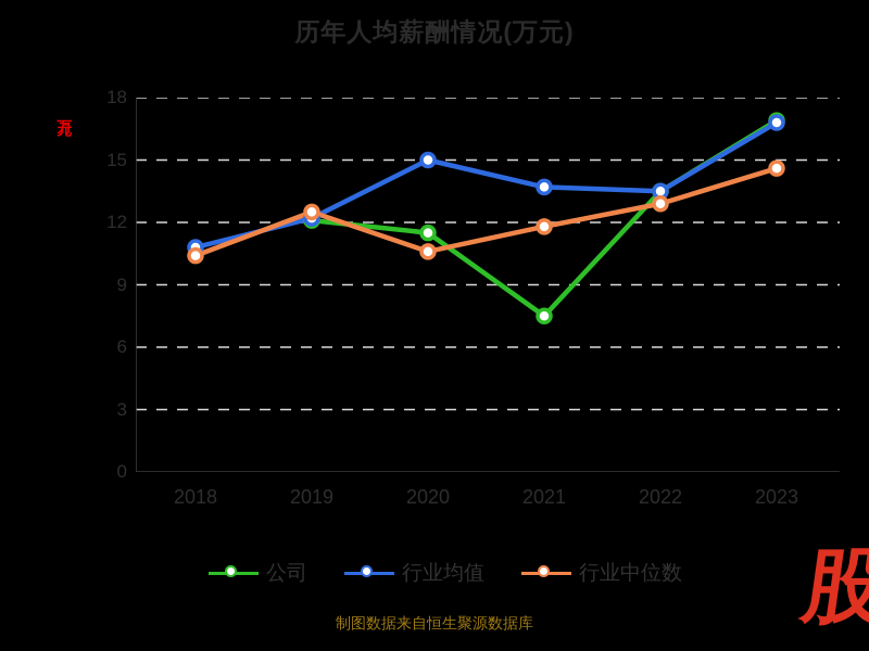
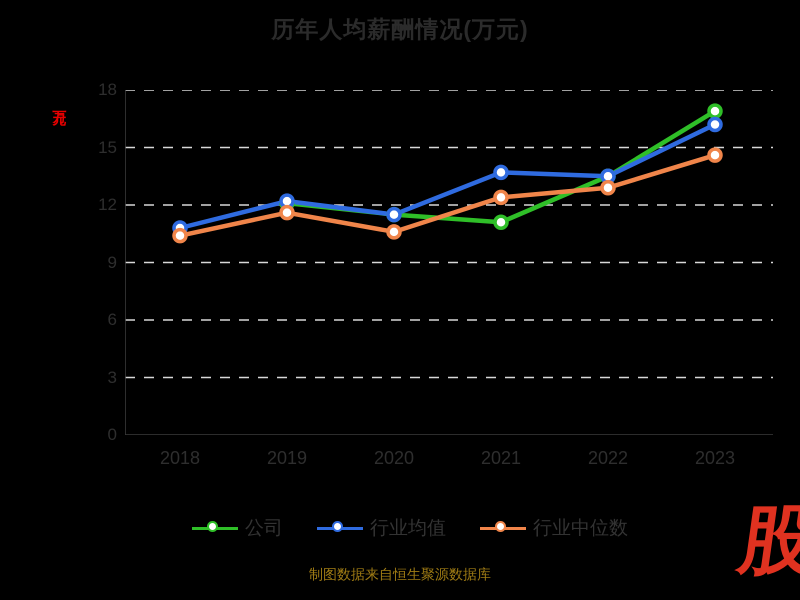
行业中位数/2019: 12.5 -> 11.6
行业均值/2020: 15.0 -> 11.5
公司/2021: 7.5 -> 11.1
行业中位数/2021: 11.8 -> 12.4
行业均值/2023: 16.8 -> 16.2
